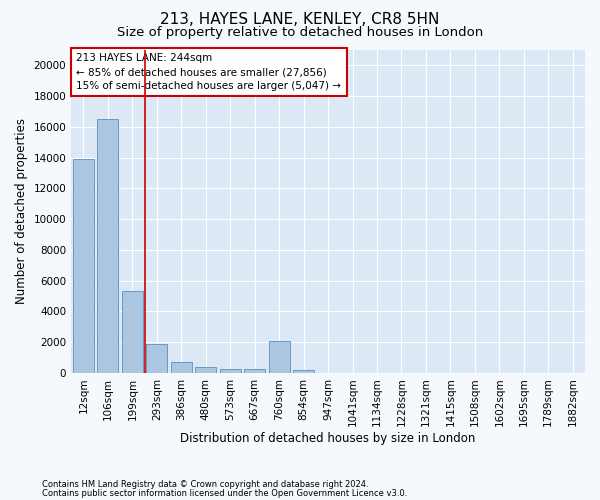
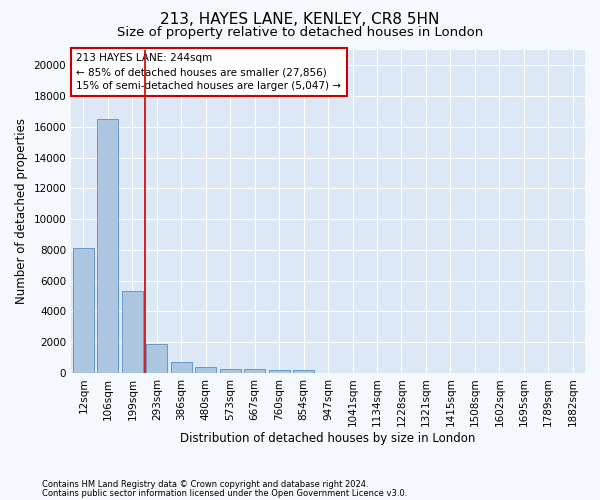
12sqm: 13900 -> 8100
760sqm: 2100 -> 200
